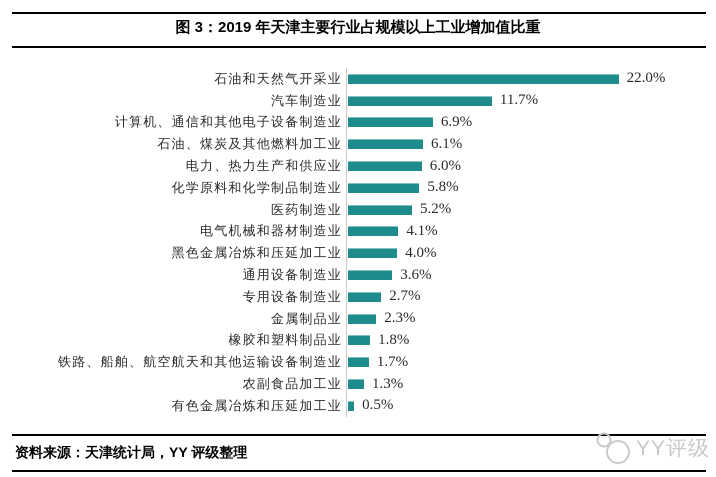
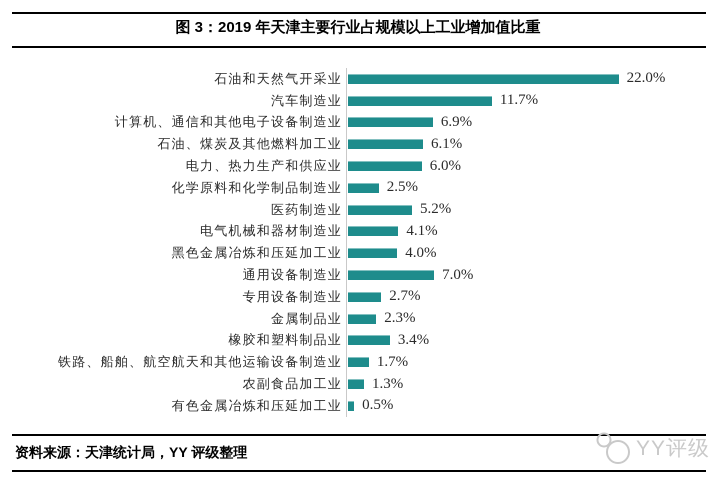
化学原料和化学制品制造业: 5.8% -> 2.5%
通用设备制造业: 3.6% -> 7.0%
橡胶和塑料制品业: 1.8% -> 3.4%
